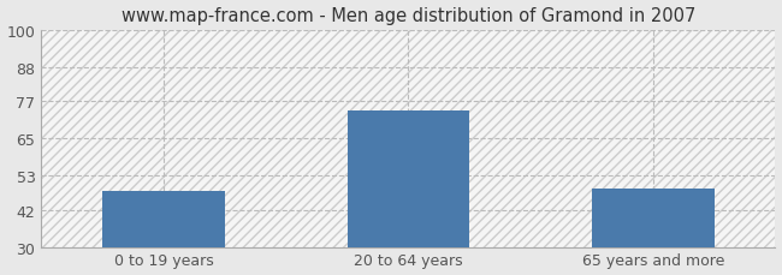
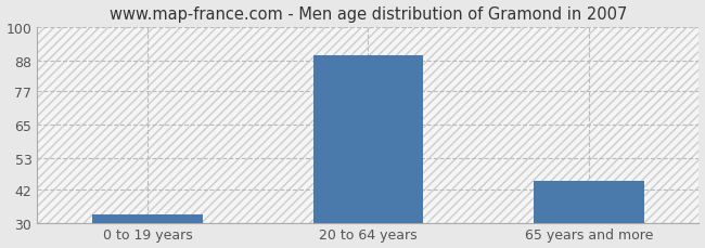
0 to 19 years: 48 -> 33
20 to 64 years: 74 -> 90
65 years and more: 49 -> 45
